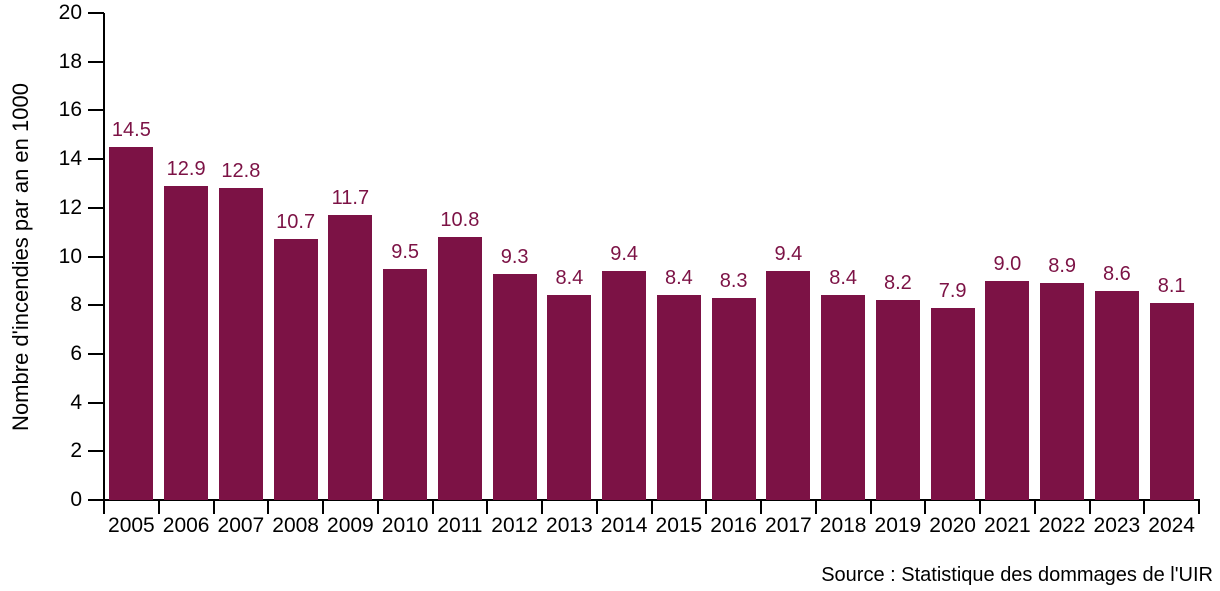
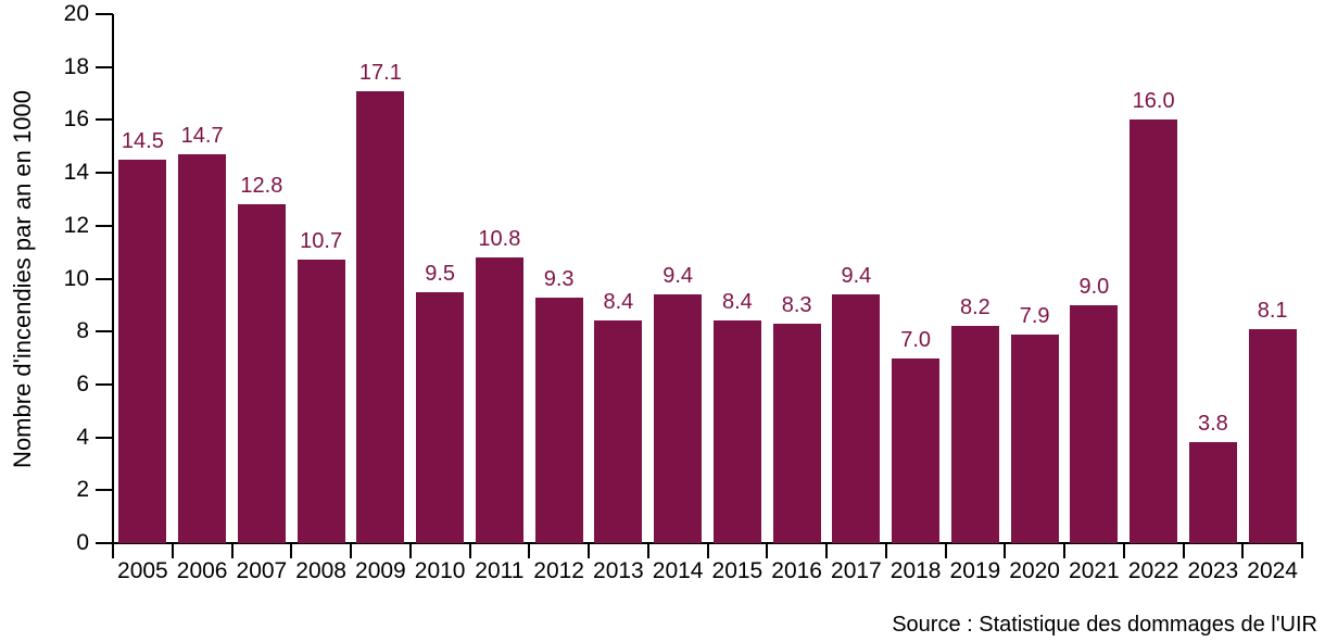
2006: 12.9 -> 14.7
2009: 11.7 -> 17.1
2018: 8.4 -> 7.0
2022: 8.9 -> 16.0
2023: 8.6 -> 3.8
